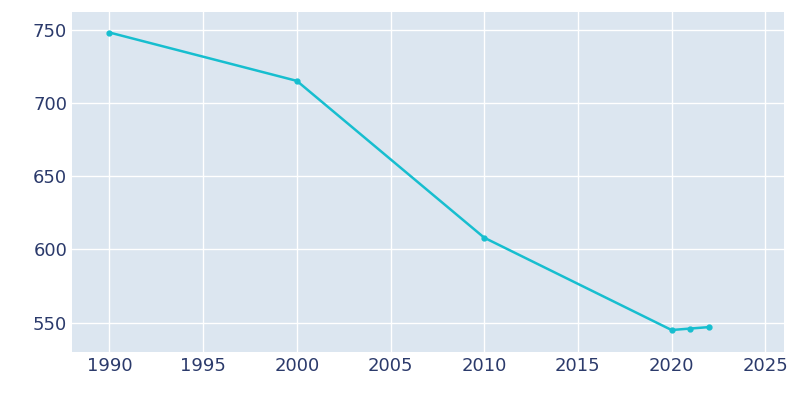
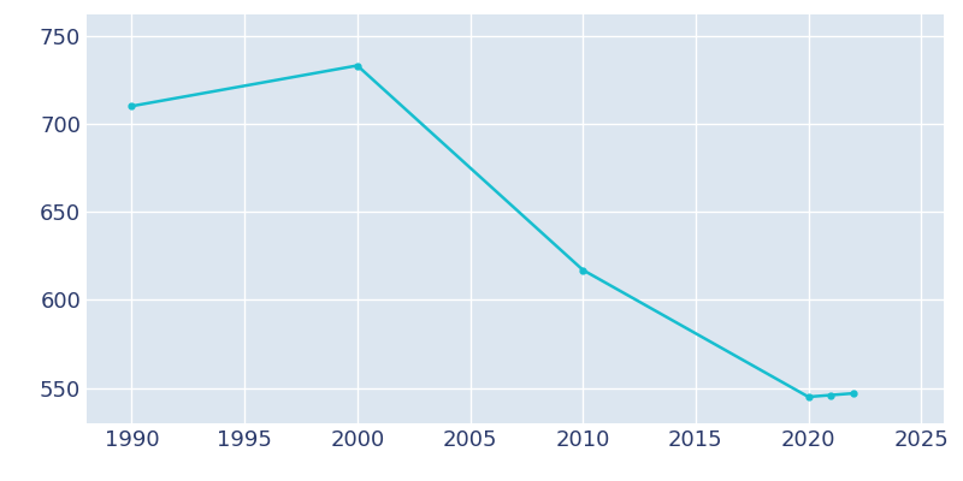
1990: 748 -> 710
2000: 715 -> 733
2010: 608 -> 617
